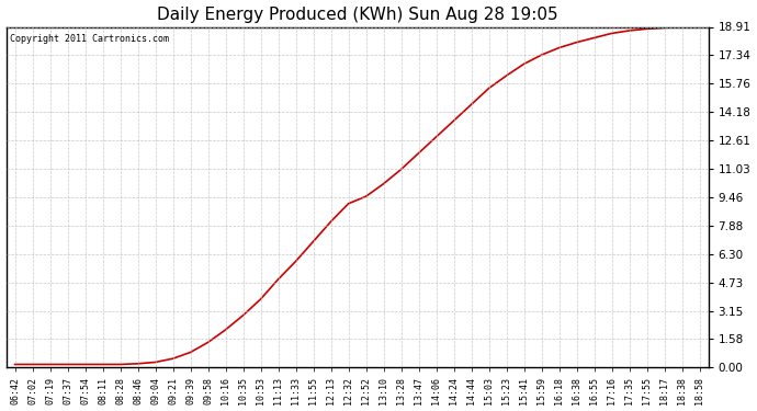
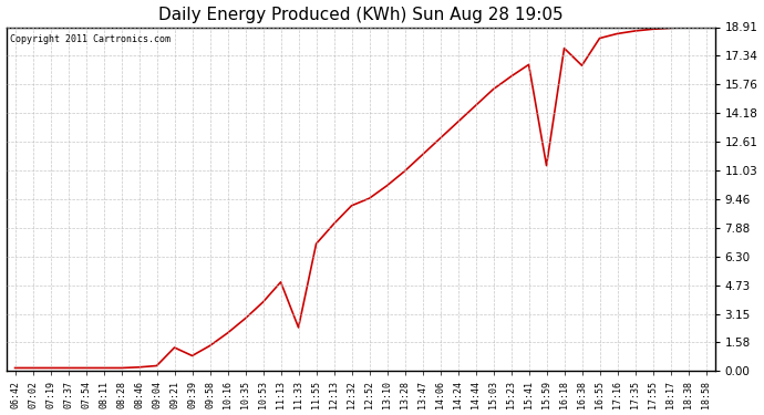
09:21: 0.5 -> 1.3
11:33: 5.9 -> 2.4
15:59: 17.4 -> 11.3
16:38: 18.1 -> 16.8
